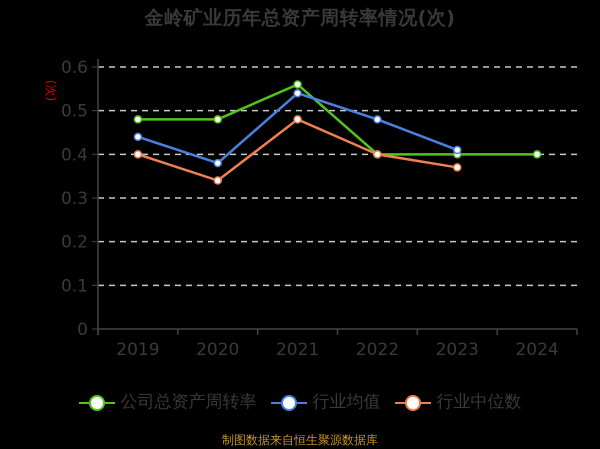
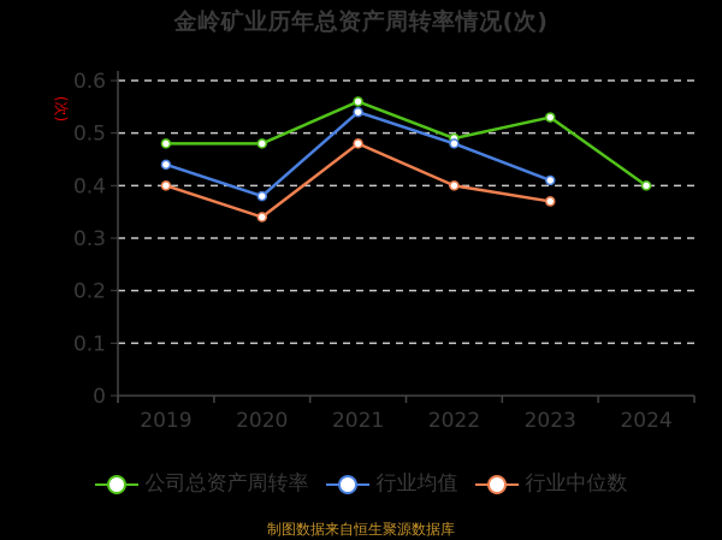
公司总资产周转率/2022: 0.40 -> 0.49
公司总资产周转率/2023: 0.40 -> 0.53
